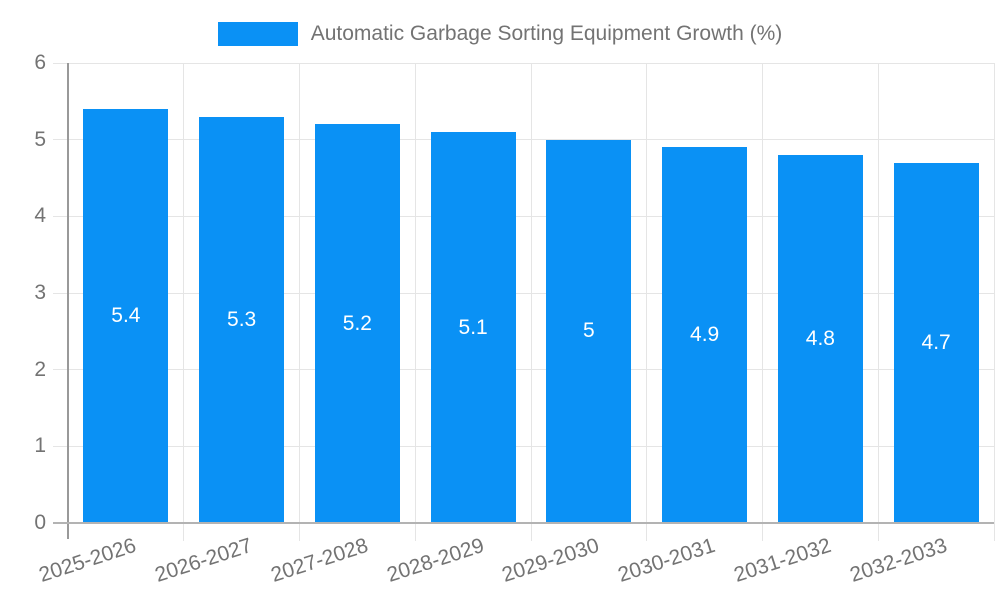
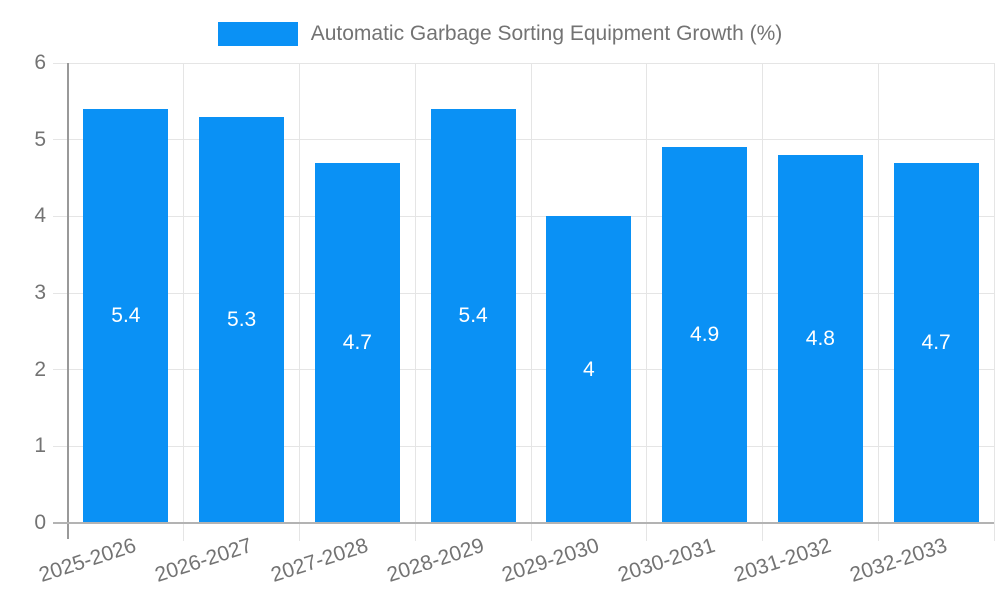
2027-2028: 5.2 -> 4.7
2028-2029: 5.1 -> 5.4
2029-2030: 5 -> 4
